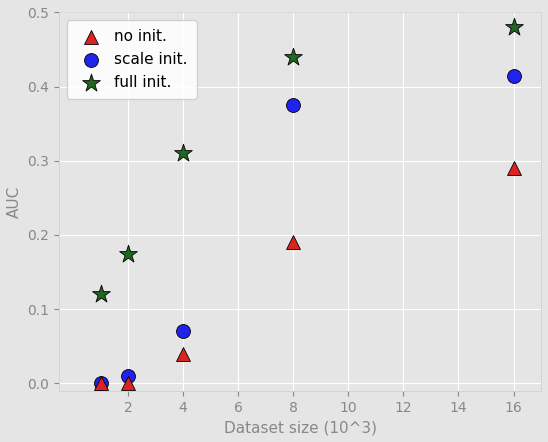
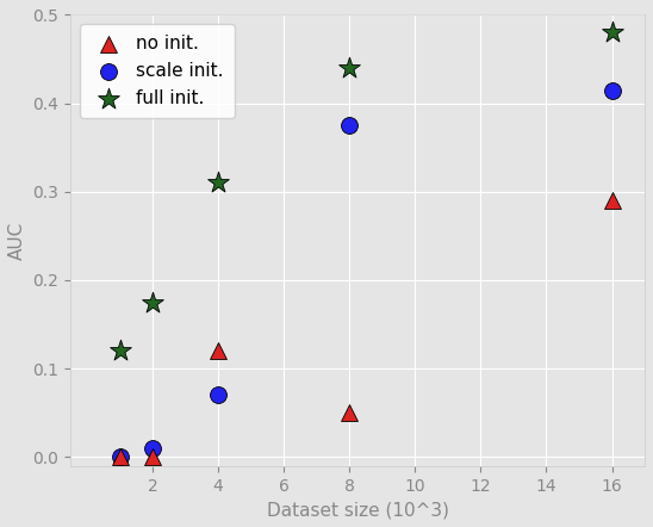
no init./4: 0.04 -> 0.12
no init./8: 0.19 -> 0.05
